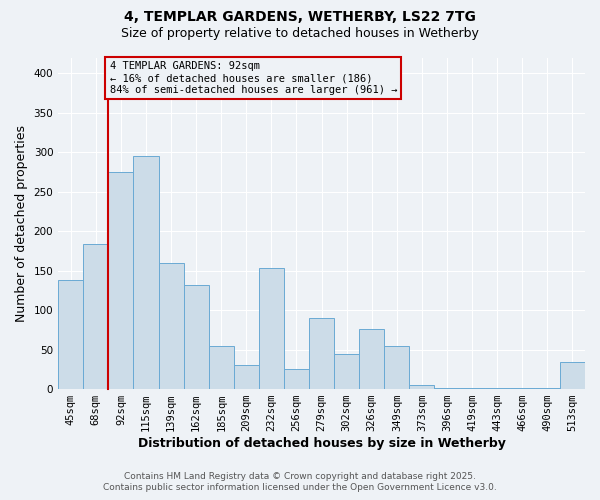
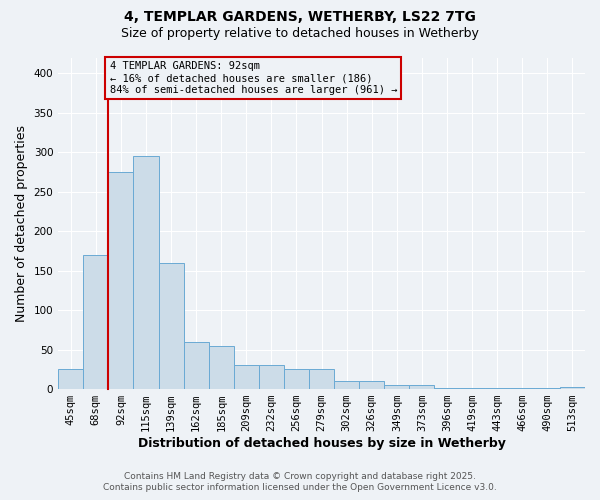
45sqm: 138 -> 25
68sqm: 184 -> 170
162sqm: 132 -> 60
232sqm: 154 -> 30
279sqm: 90 -> 25
302sqm: 44 -> 10
326sqm: 76 -> 10
349sqm: 54 -> 5
513sqm: 34 -> 3
